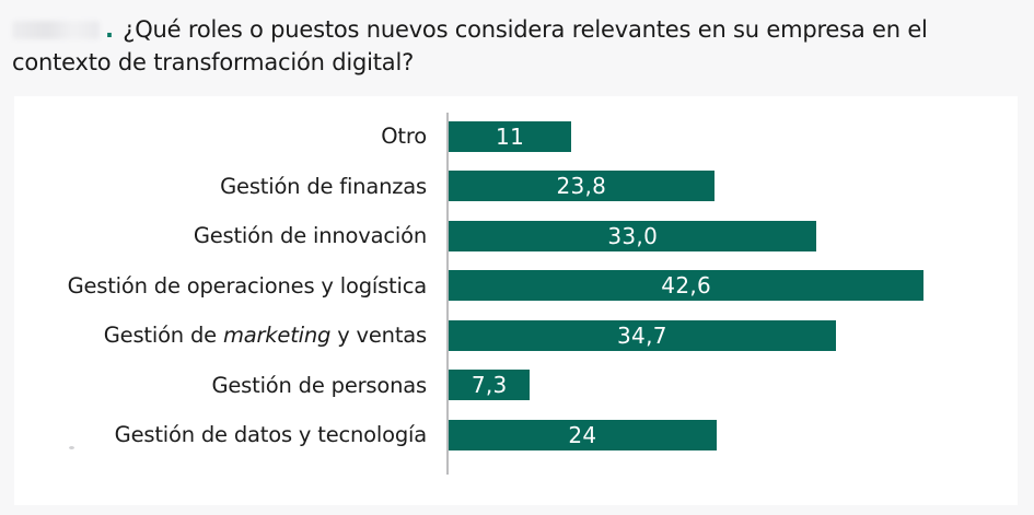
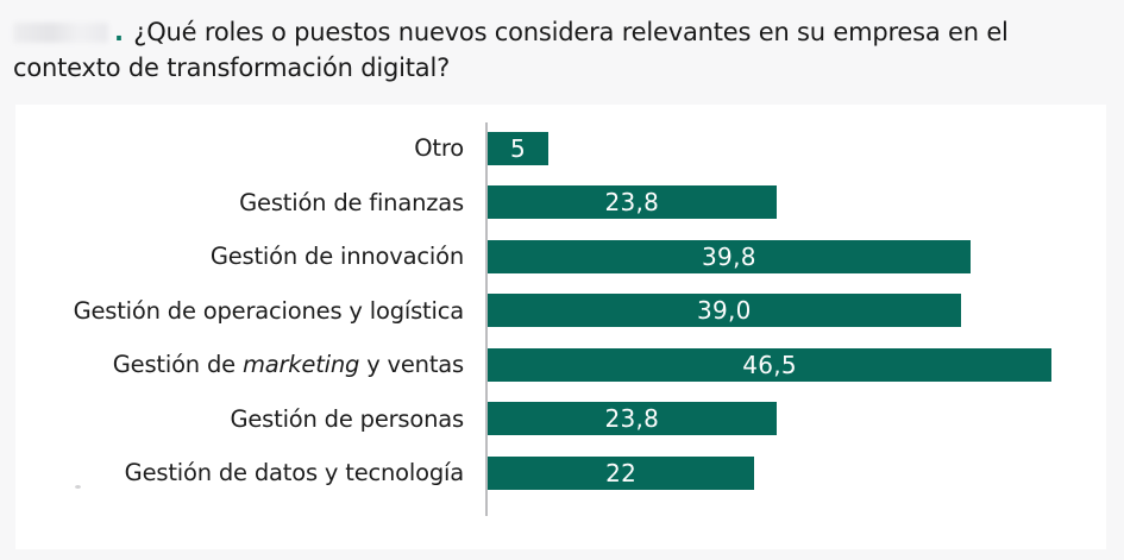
Otro: 11 -> 5
Gestión de innovación: 33,0 -> 39,8
Gestión de operaciones y logística: 42,6 -> 39,0
Gestión de marketing y ventas: 34,7 -> 46,5
Gestión de personas: 7,3 -> 23,8
Gestión de datos y tecnología: 24 -> 22
